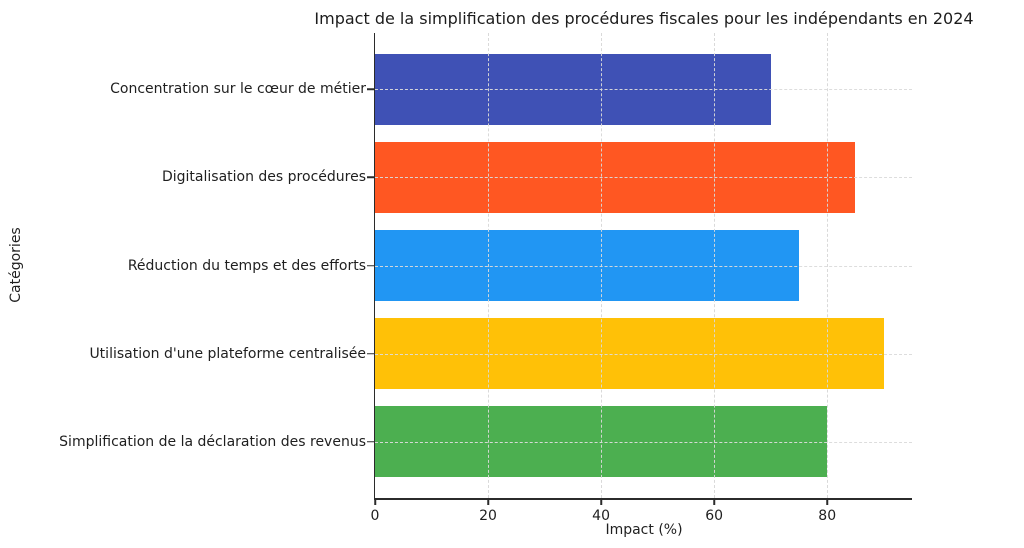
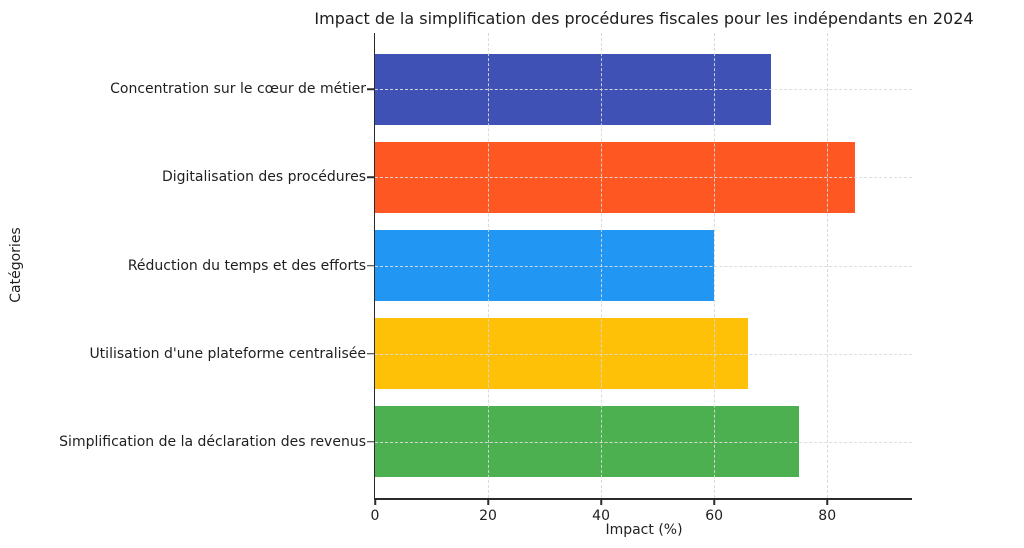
Réduction du temps et des efforts: 75 -> 60
Utilisation d'une plateforme centralisée: 90 -> 66
Simplification de la déclaration des revenus: 80 -> 75
